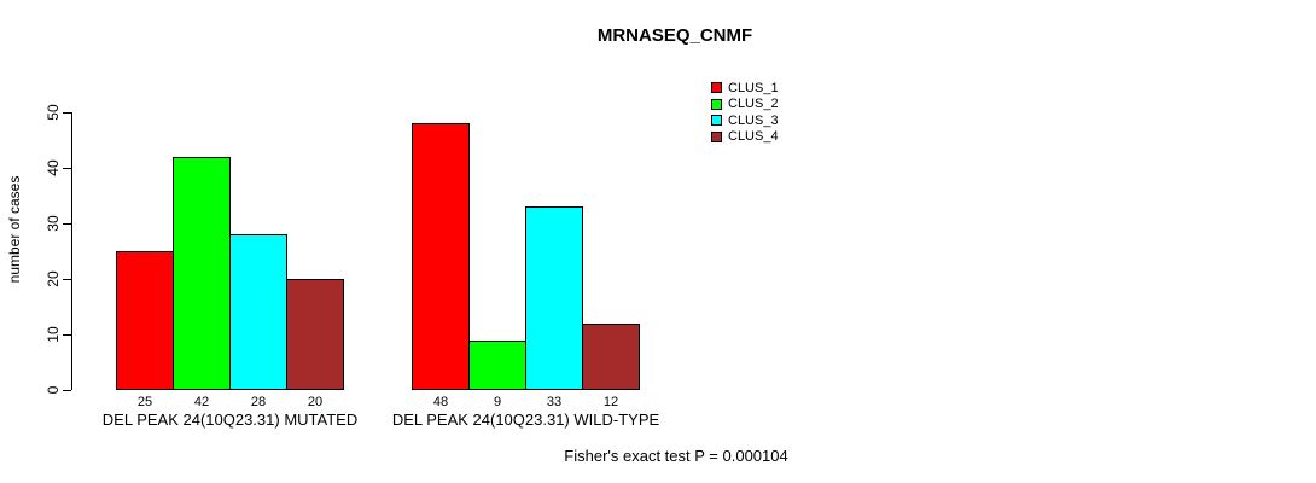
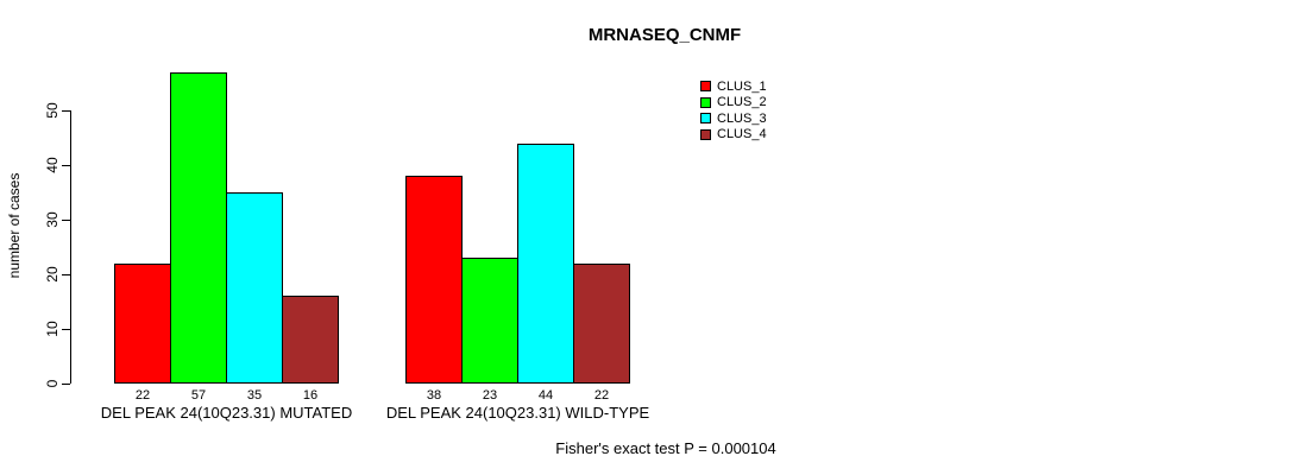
CLUS_1/DEL PEAK 24(10Q23.31) MUTATED: 25 -> 22
CLUS_2/DEL PEAK 24(10Q23.31) MUTATED: 42 -> 57
CLUS_3/DEL PEAK 24(10Q23.31) MUTATED: 28 -> 35
CLUS_4/DEL PEAK 24(10Q23.31) MUTATED: 20 -> 16
CLUS_1/DEL PEAK 24(10Q23.31) WILD-TYPE: 48 -> 38
CLUS_2/DEL PEAK 24(10Q23.31) WILD-TYPE: 9 -> 23
CLUS_3/DEL PEAK 24(10Q23.31) WILD-TYPE: 33 -> 44
CLUS_4/DEL PEAK 24(10Q23.31) WILD-TYPE: 12 -> 22
